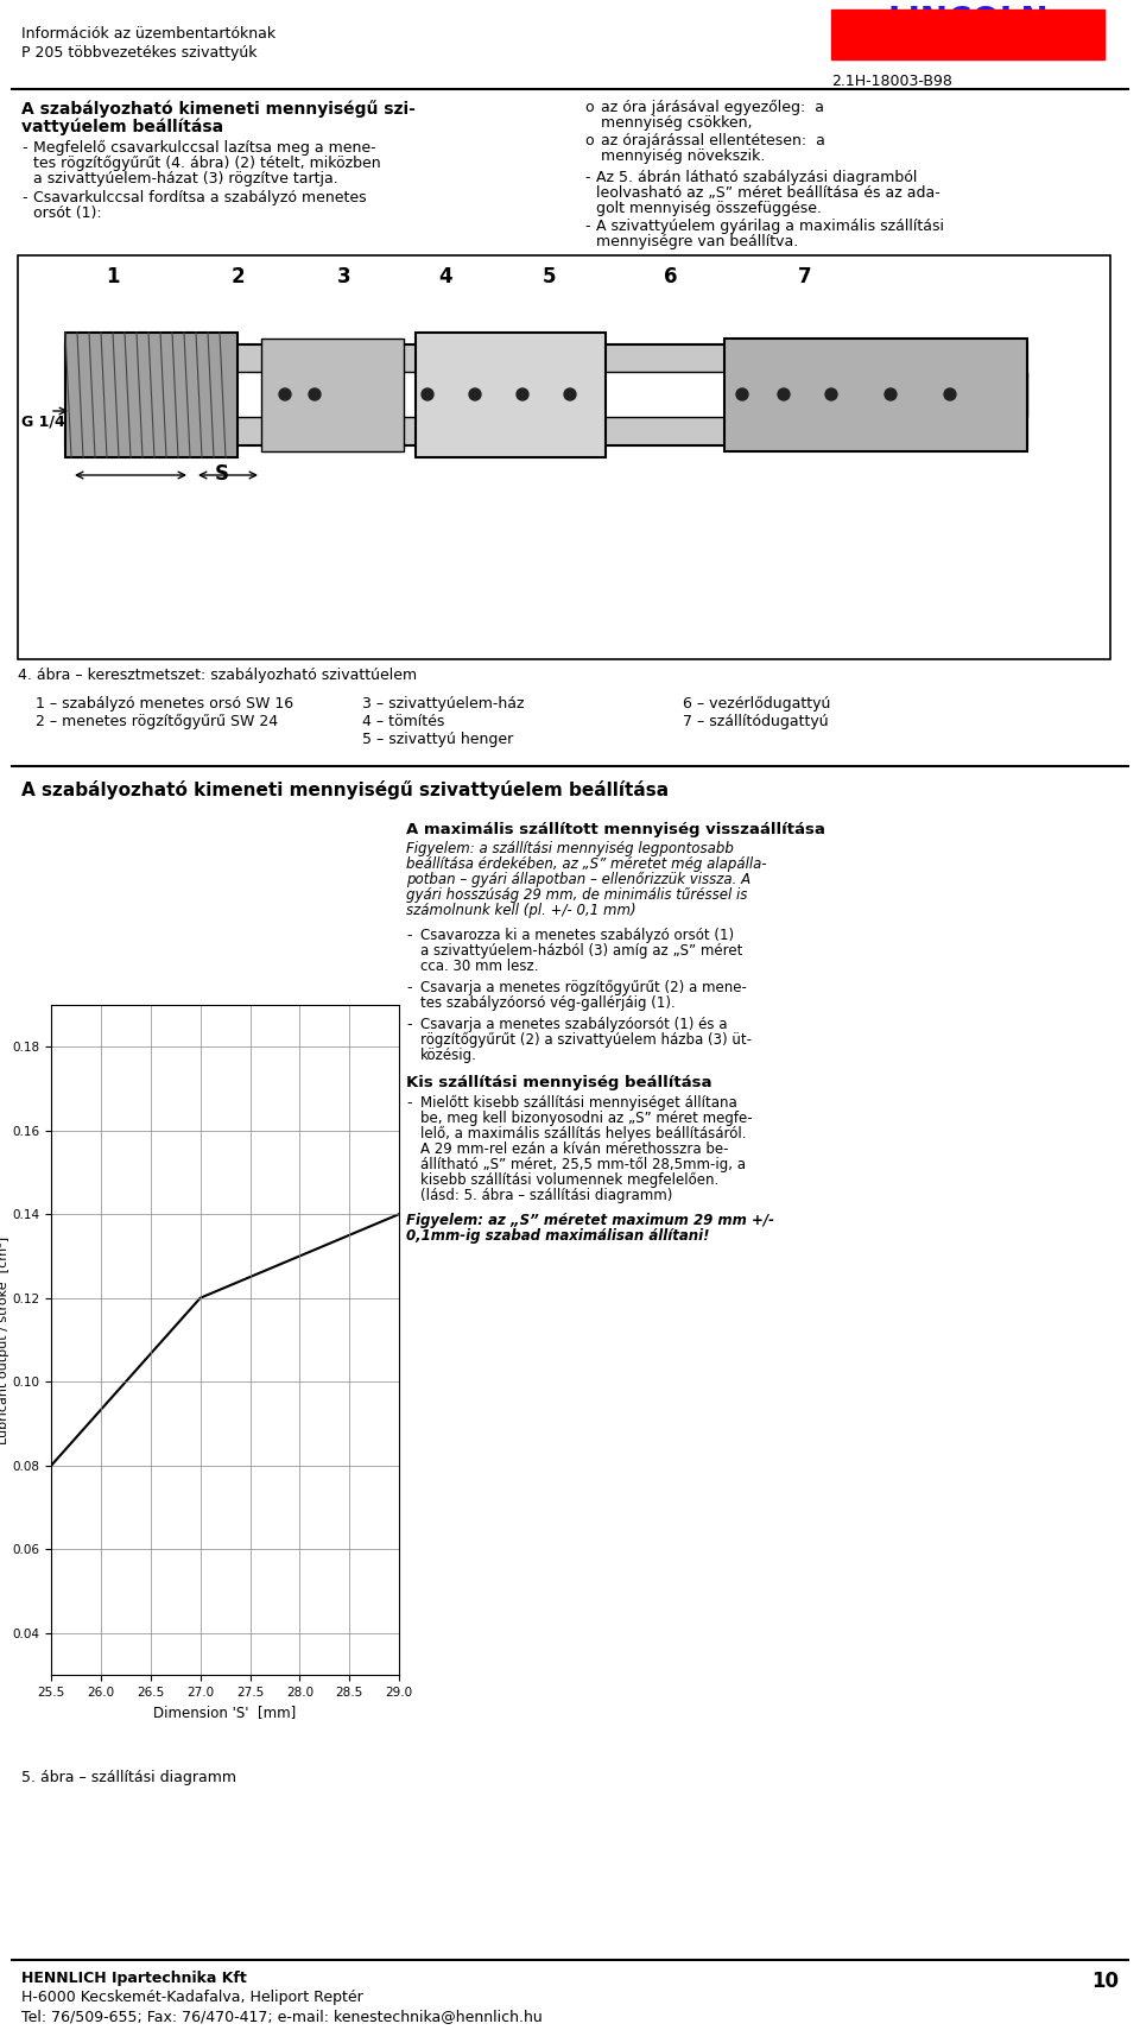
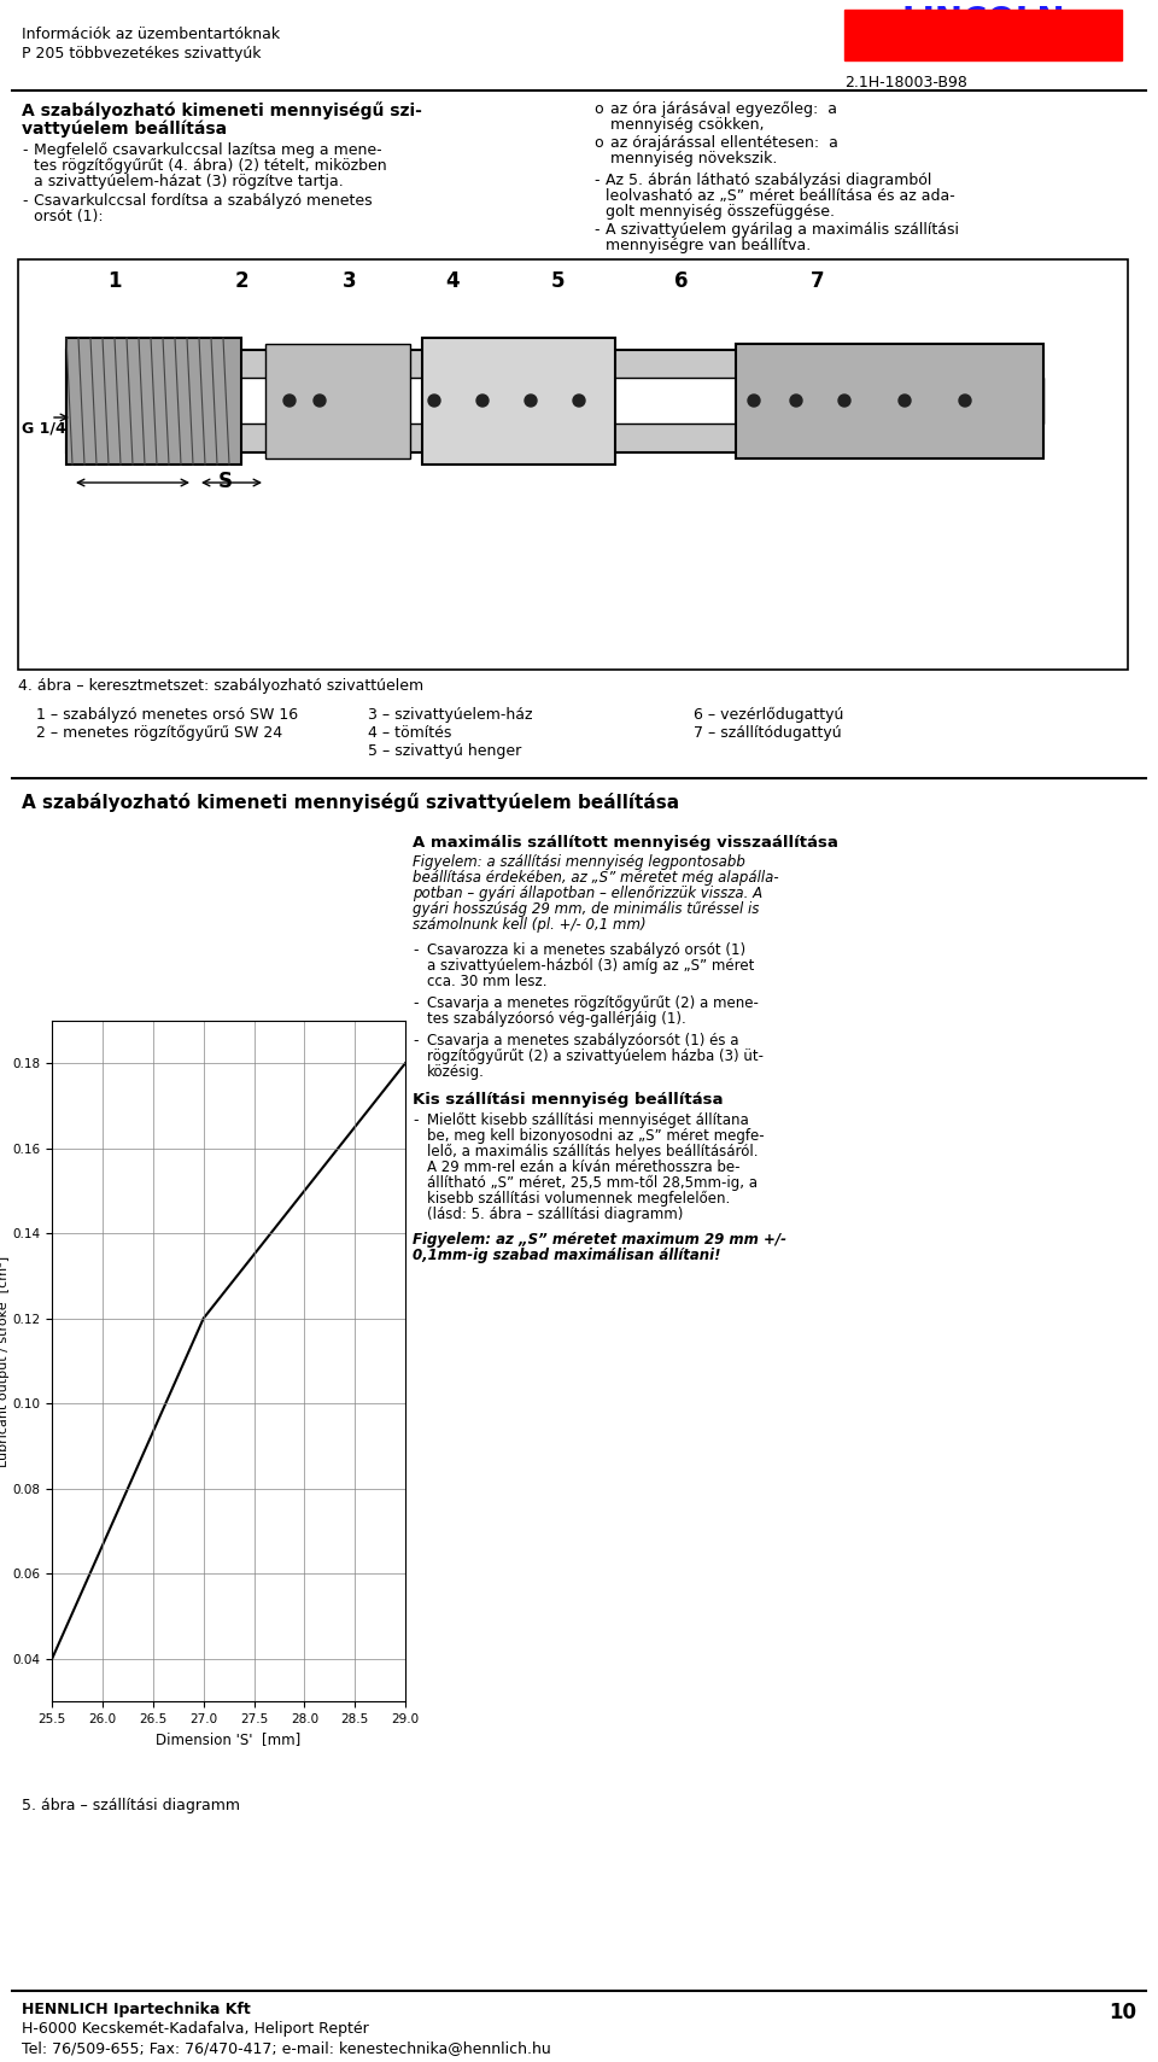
25.5: 0.08 -> 0.04
29.0: 0.14 -> 0.18
